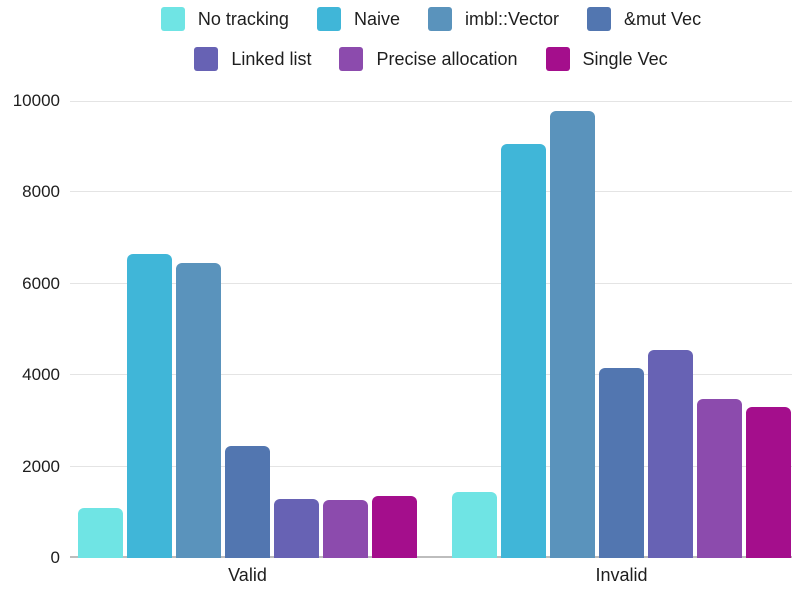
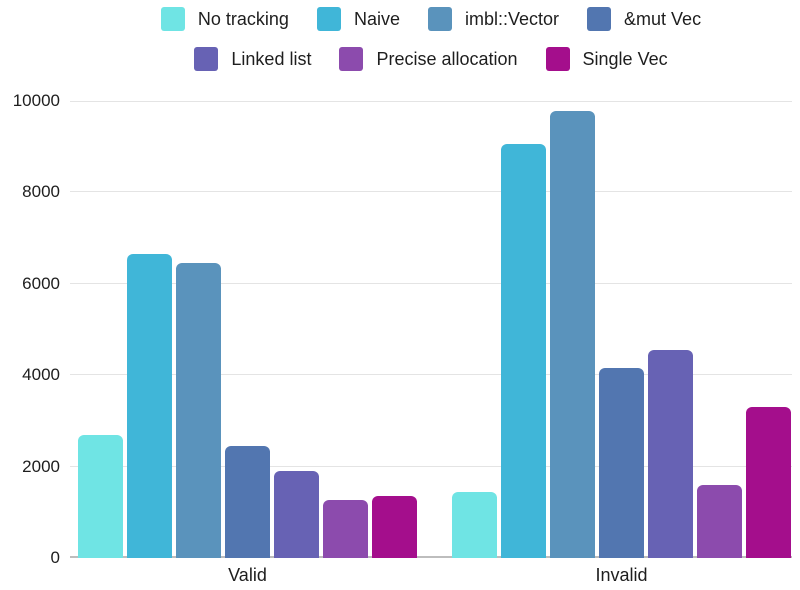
No tracking/Valid: 1100 -> 2700
Linked list/Valid: 1300 -> 1900
Precise allocation/Invalid: 3500 -> 1600
